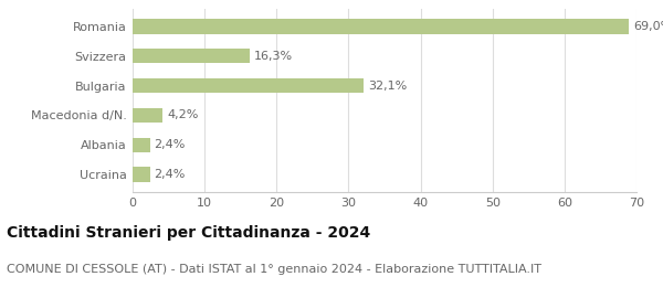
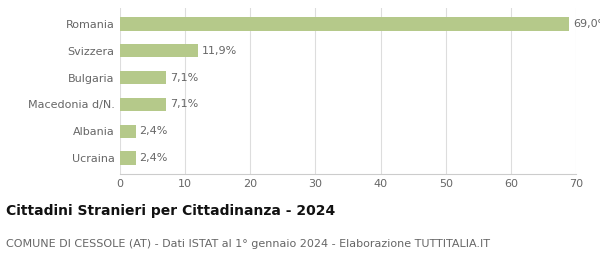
Svizzera: 16,3% -> 11,9%
Bulgaria: 32,1% -> 7,1%
Macedonia d/N.: 4,2% -> 7,1%
